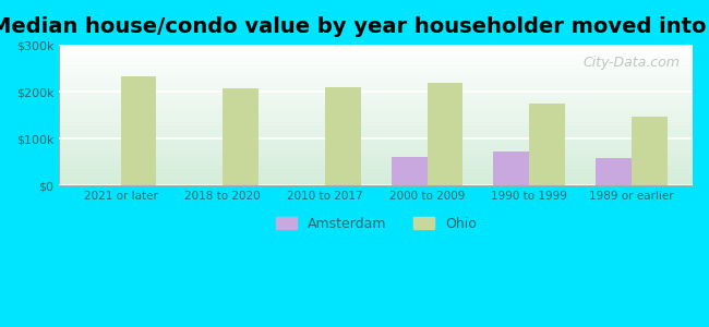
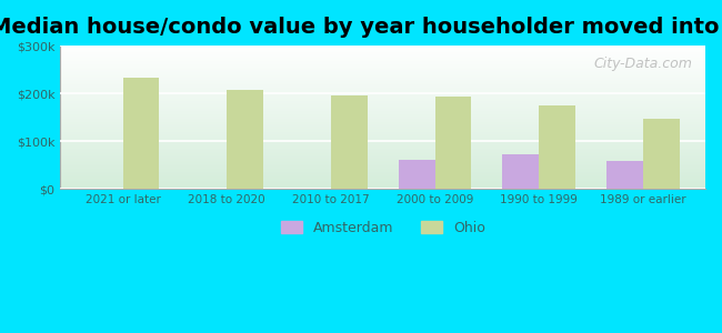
Ohio/2010 to 2017: $210k -> $196k
Ohio/2000 to 2009: $220k -> $193k
